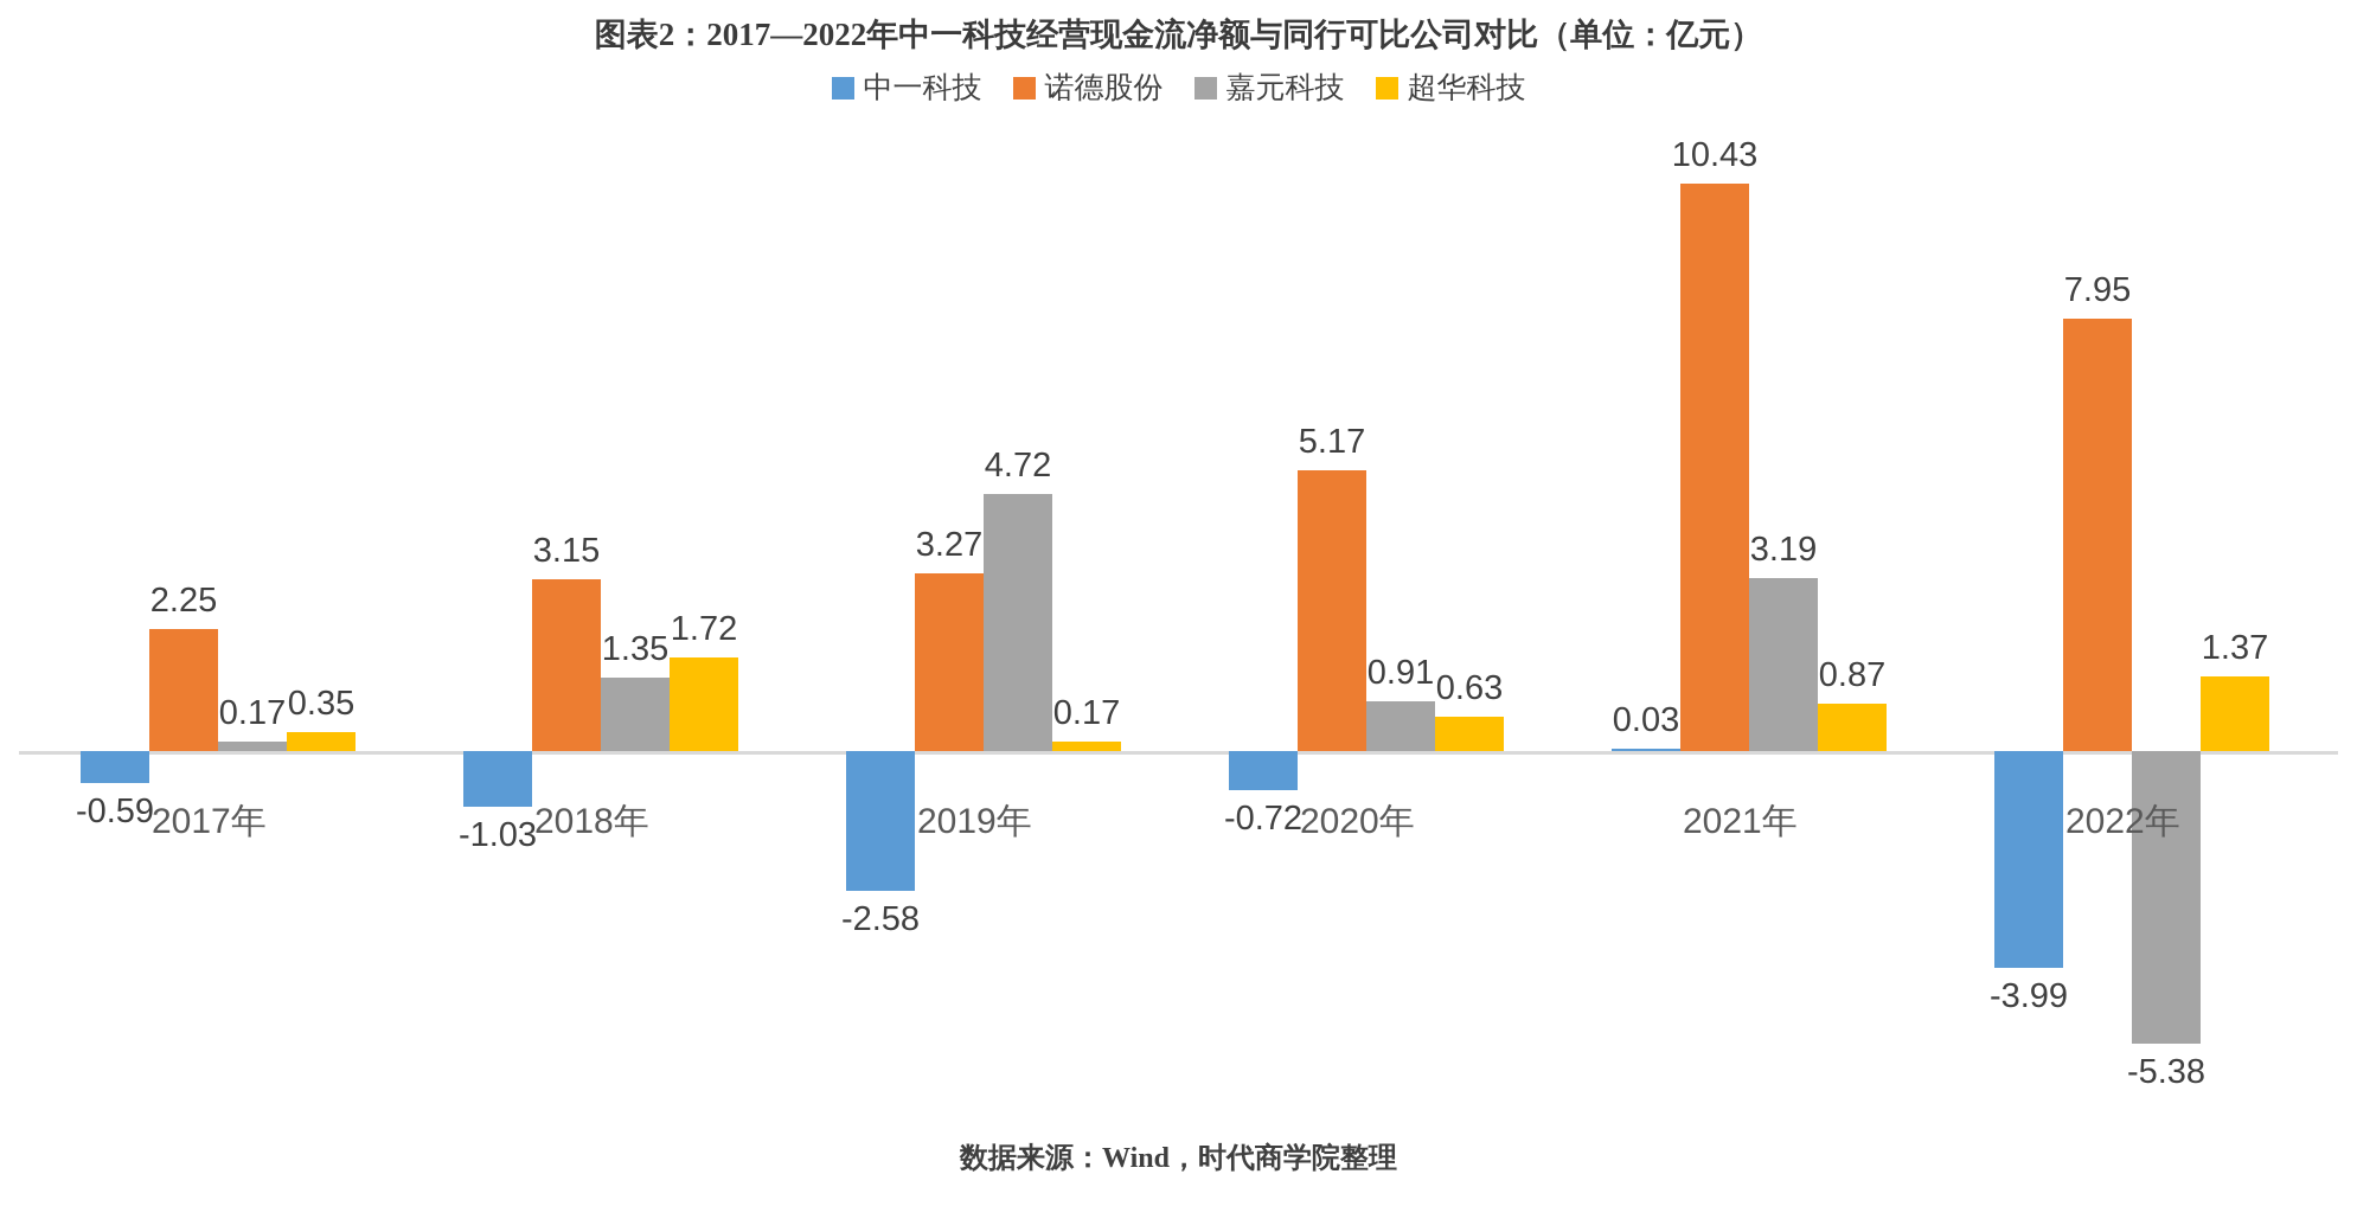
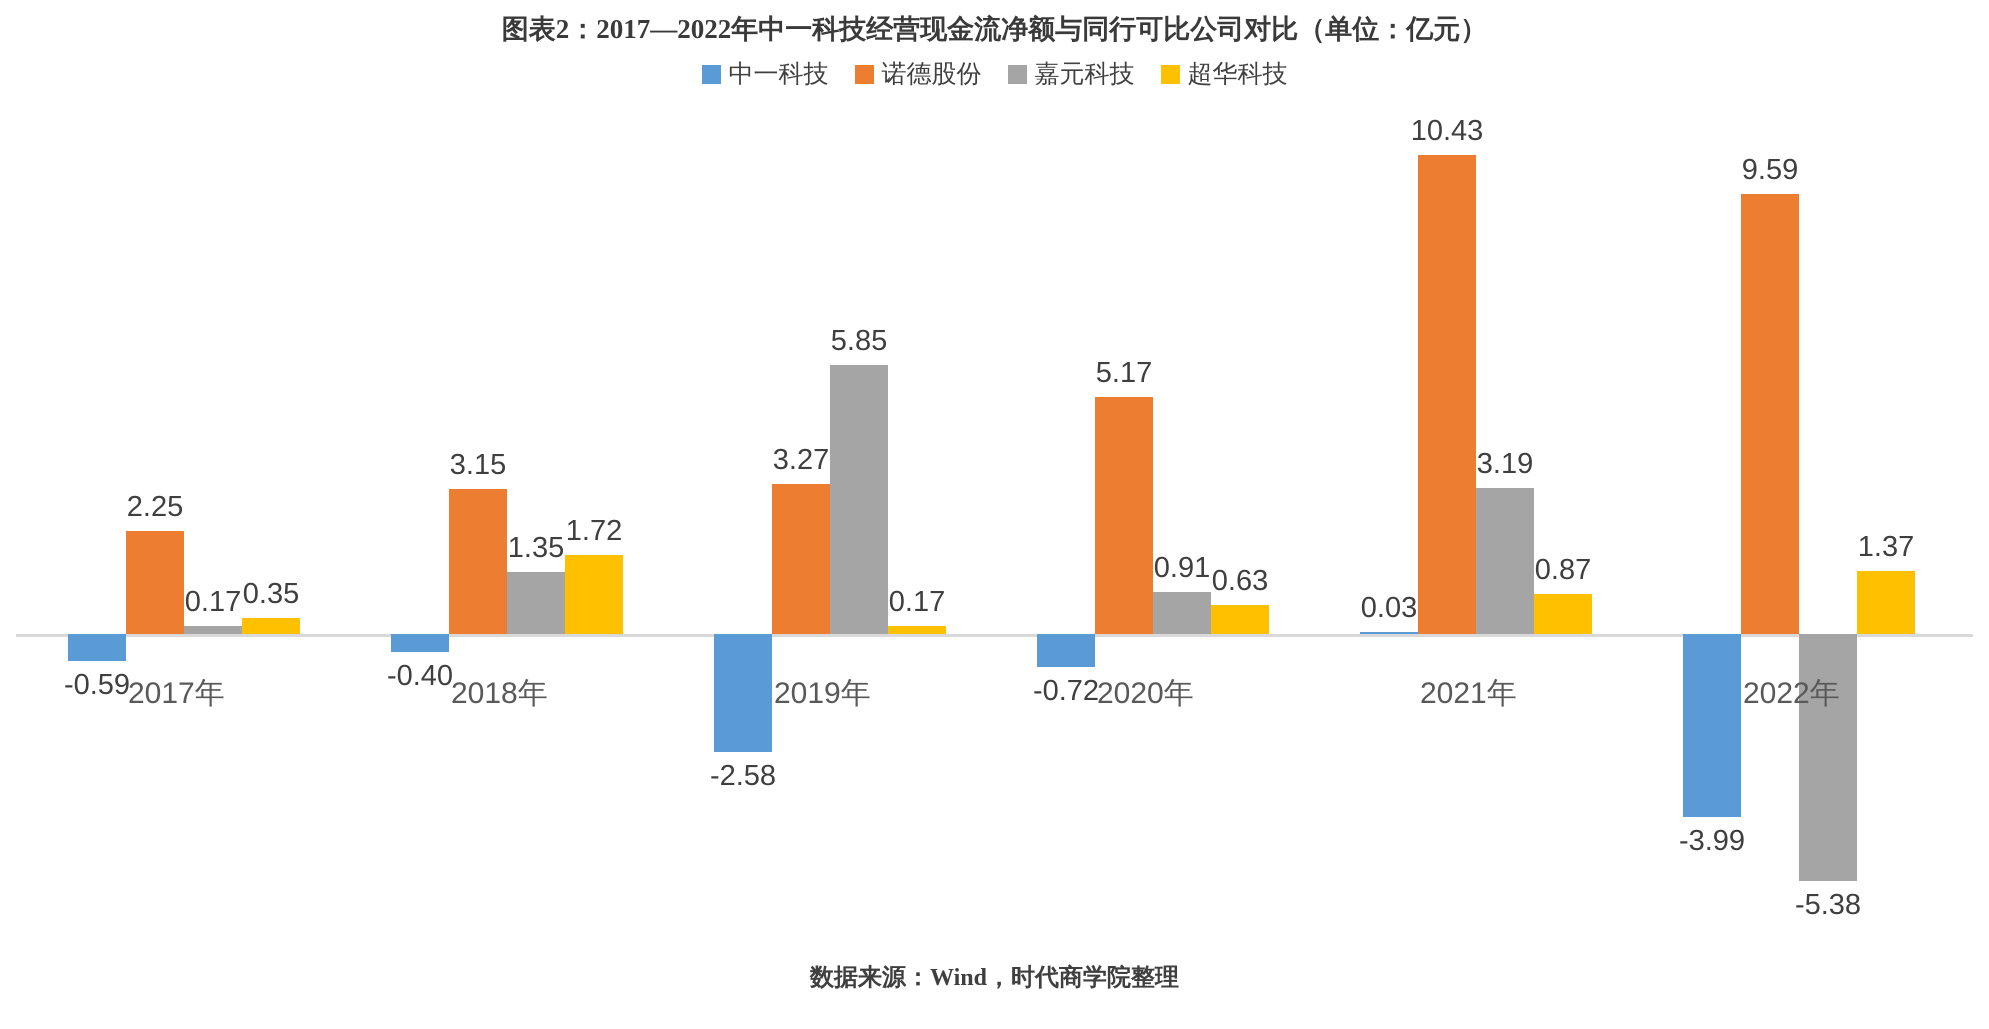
中一科技/2018年: -1.03 -> -0.40
嘉元科技/2019年: 4.72 -> 5.85
诺德股份/2022年: 7.95 -> 9.59
